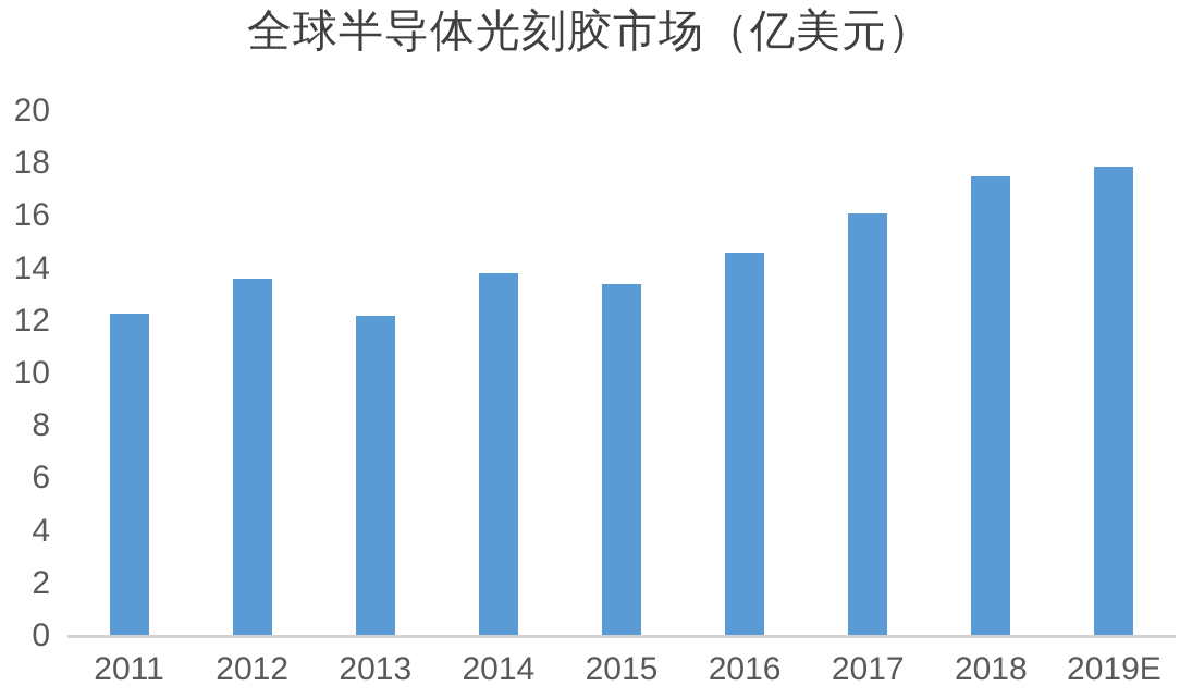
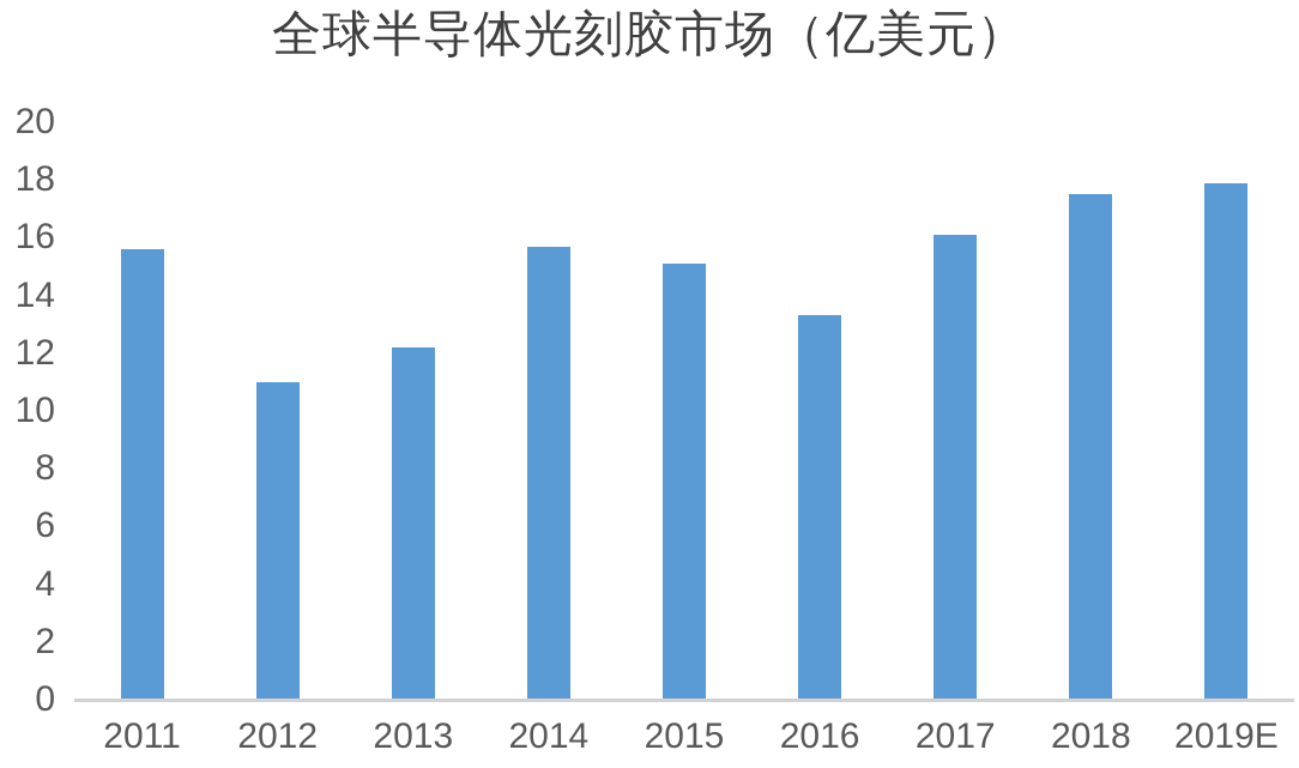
2011: 12.3 -> 15.6
2012: 13.6 -> 11.0
2014: 13.8 -> 15.7
2015: 13.4 -> 15.1
2016: 14.6 -> 13.3
